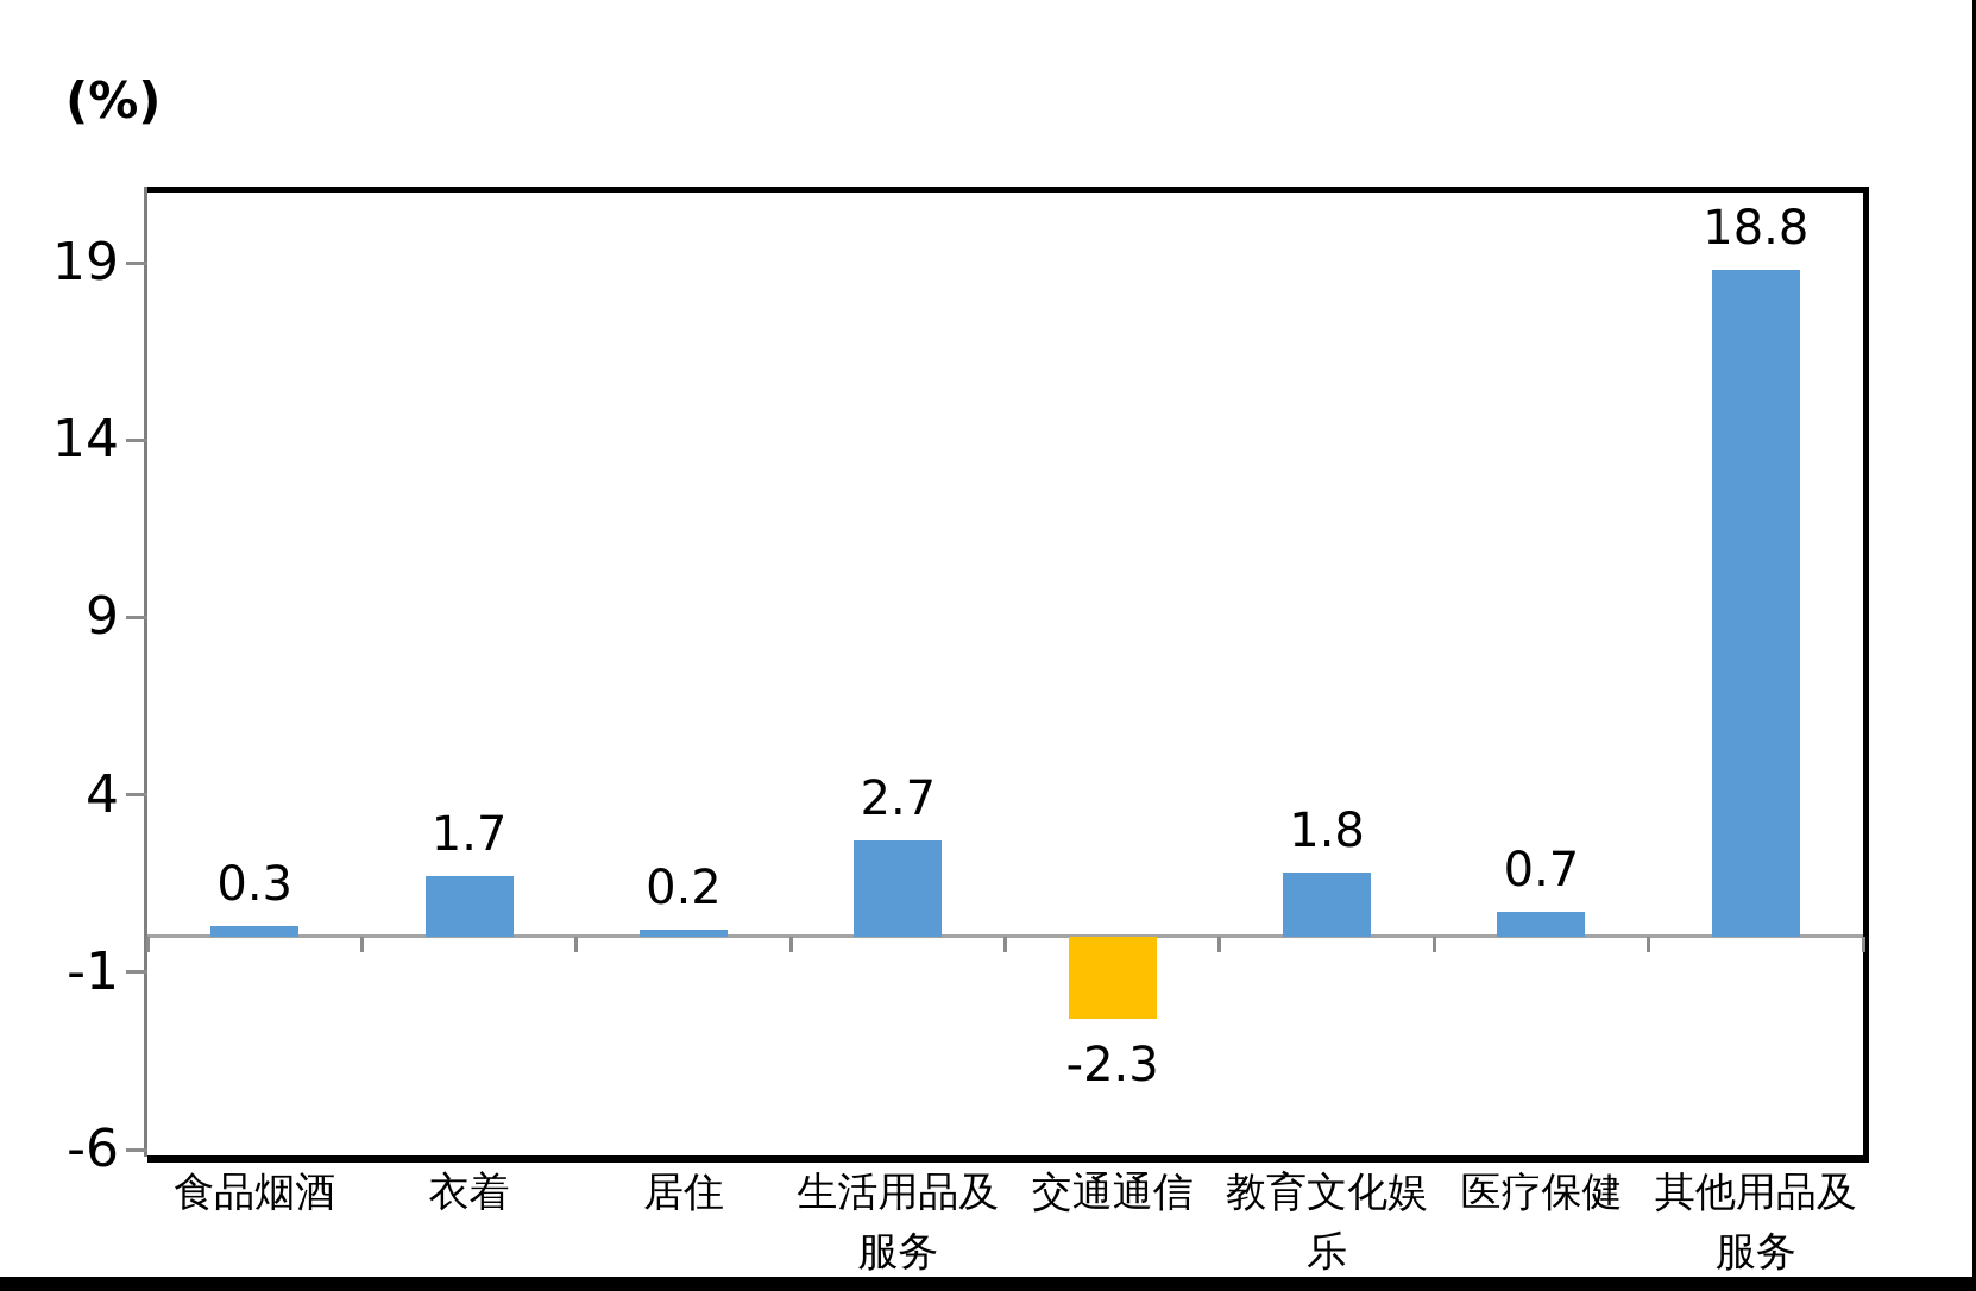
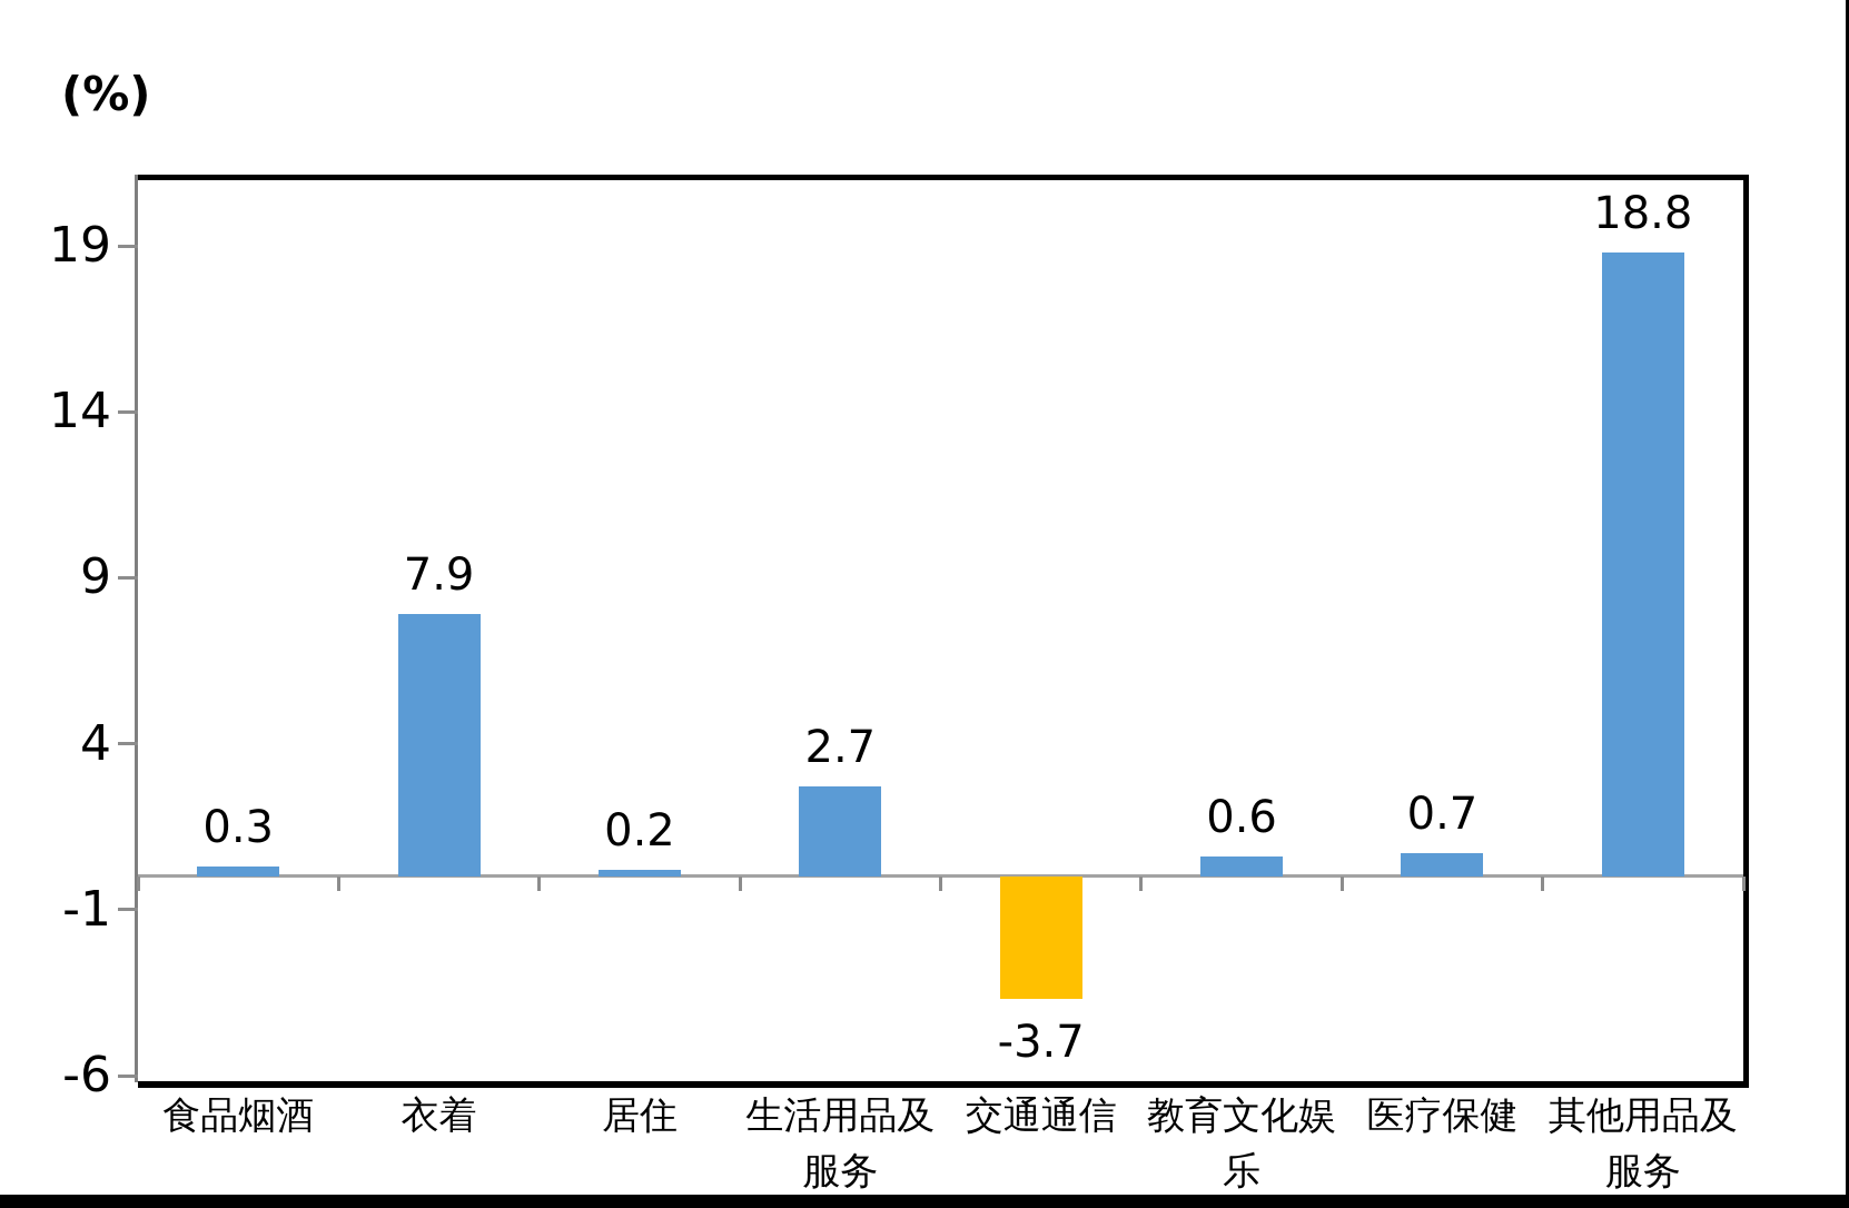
衣着: 1.7 -> 7.9
交通通信: -2.3 -> -3.7
教育文化娱乐: 1.8 -> 0.6
